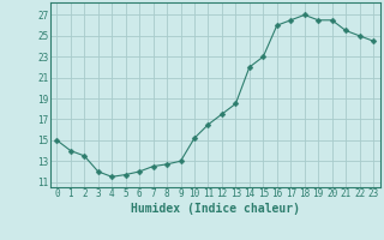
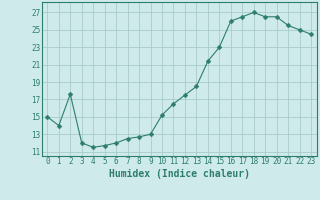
2: 13.5 -> 17.6
14: 22.0 -> 21.4
